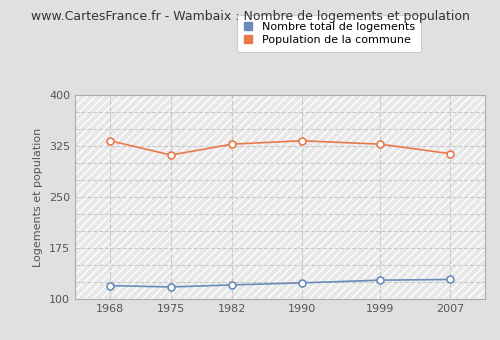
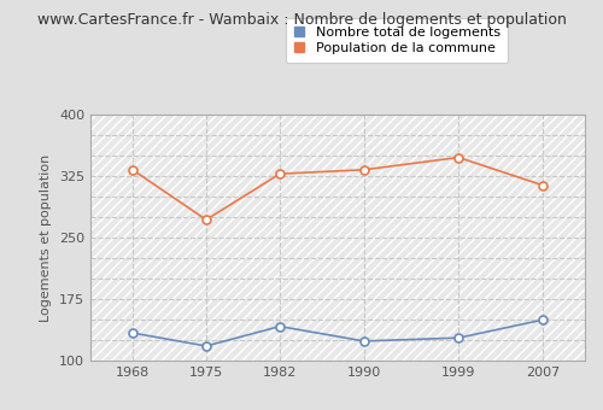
Nombre total de logements/1968: 120 -> 134
Population de la commune/1975: 312 -> 272
Nombre total de logements/1982: 121 -> 142
Population de la commune/1999: 328 -> 348
Nombre total de logements/2007: 129 -> 150
